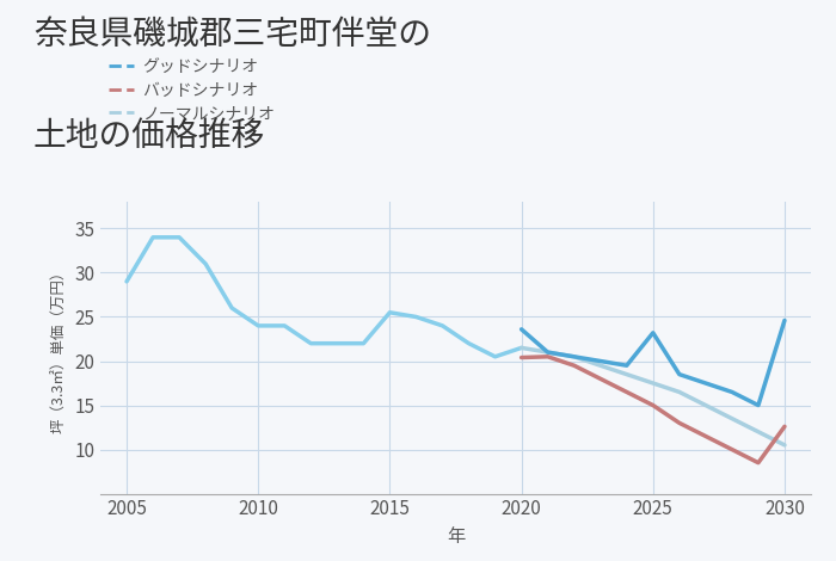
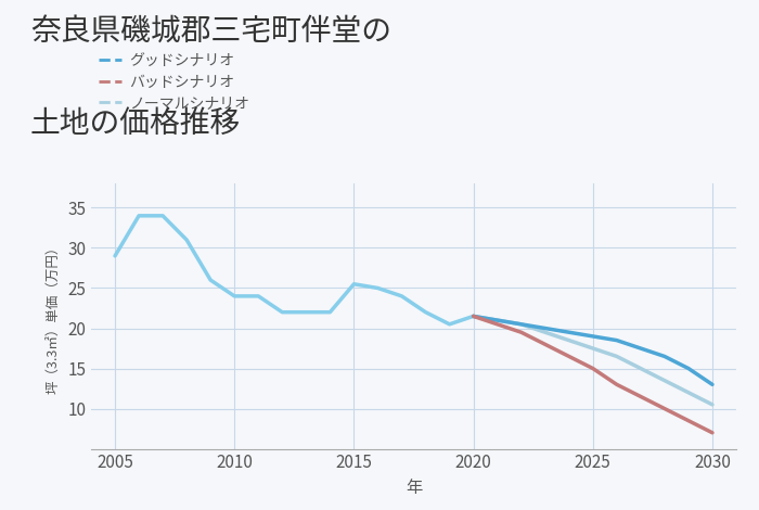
グッドシナリオ/2020: 23.6 -> 21.5
バッドシナリオ/2020: 20.4 -> 21.5
グッドシナリオ/2025: 23.2 -> 19.0
グッドシナリオ/2030: 24.6 -> 13.0
バッドシナリオ/2030: 12.6 -> 7.0
